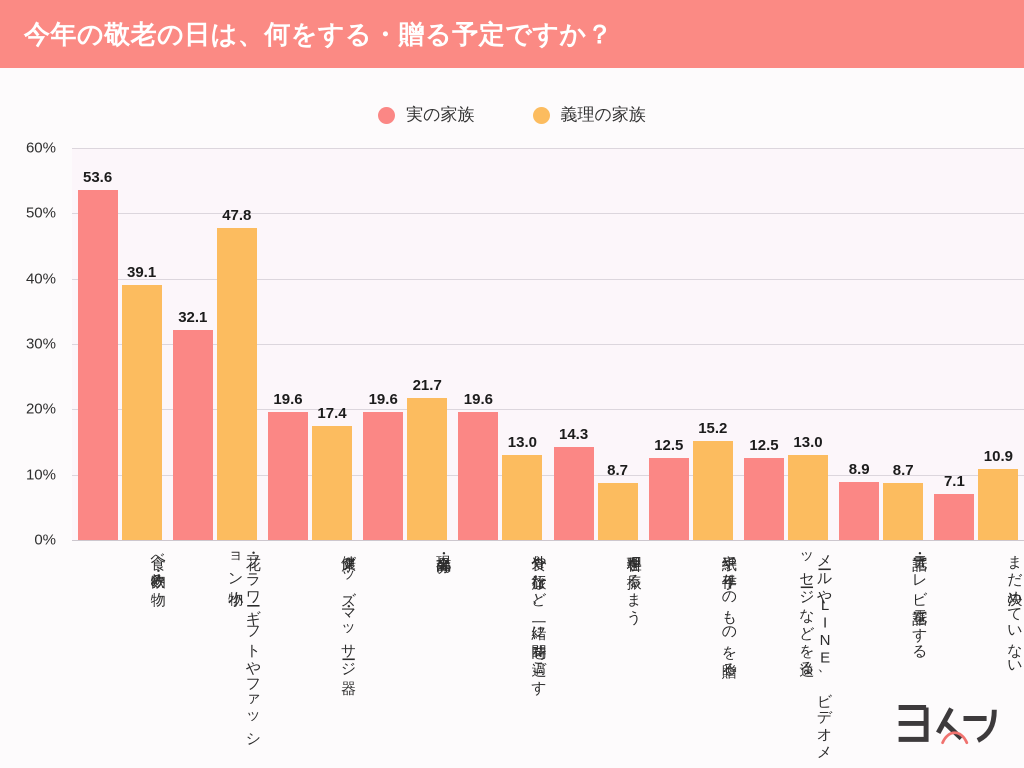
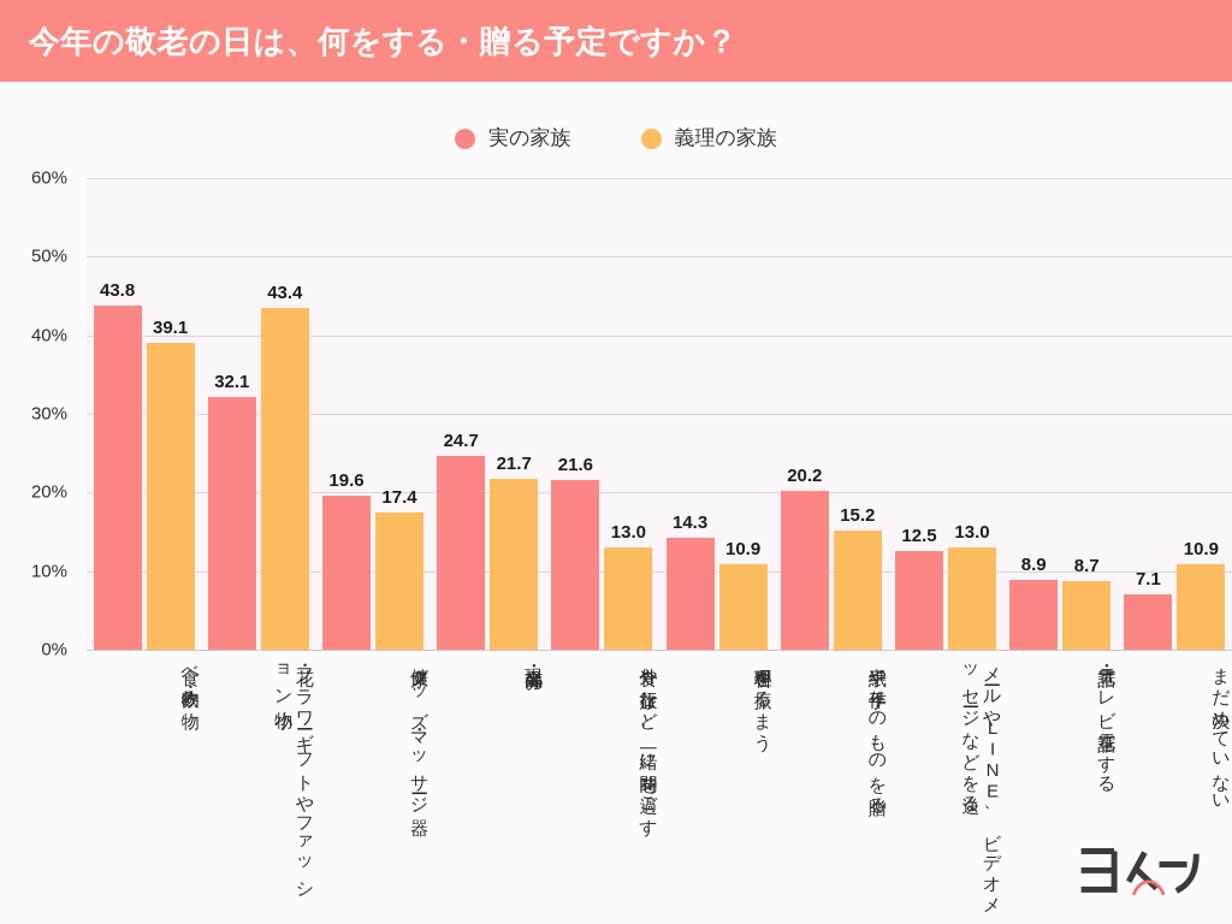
実の家族/食べ物・飲み物: 53.6 -> 43.8
義理の家族/花・フラワーギフトやファッション小物: 47.8 -> 43.4
実の家族/現金・商品券: 19.6 -> 24.7
実の家族/外食や旅行など、一緒に時間を過ごす: 19.6 -> 21.6
義理の家族/手料理を振るまう: 8.7 -> 10.9
実の家族/手紙や手作りのものを贈る: 12.5 -> 20.2
